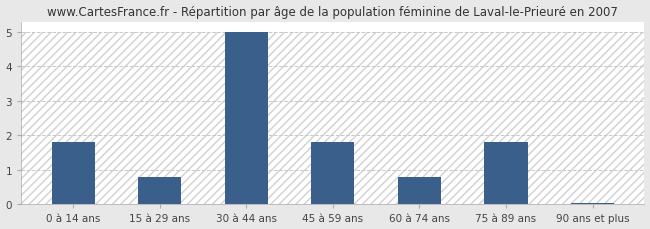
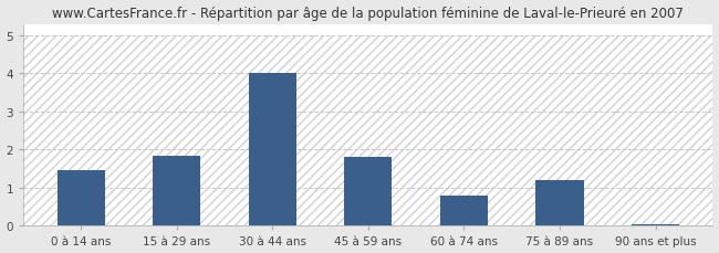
0 à 14 ans: 1.80 -> 1.45
15 à 29 ans: 0.80 -> 1.85
30 à 44 ans: 5.00 -> 4.00
75 à 89 ans: 1.80 -> 1.20
